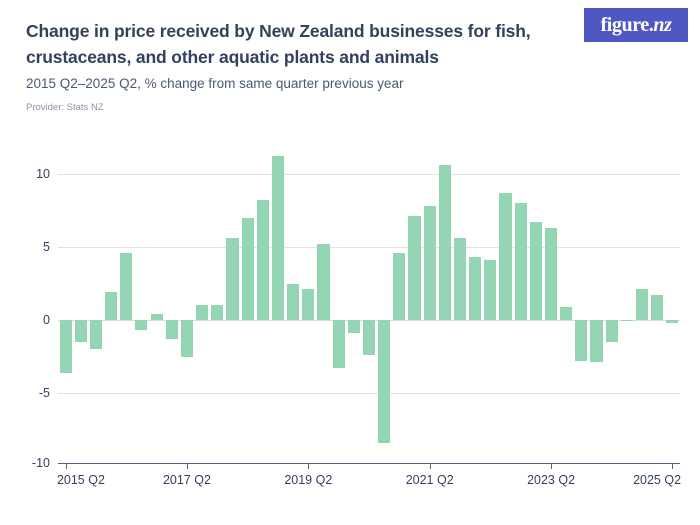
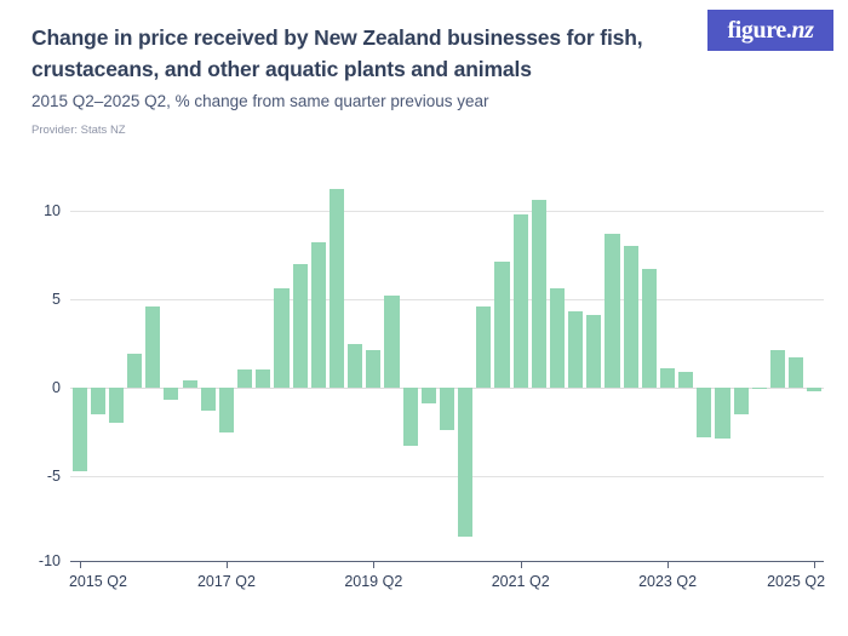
2015 Q2: -3.6 -> -4.7
2021 Q2: 7.8 -> 9.8
2023 Q2: 6.3 -> 1.1
